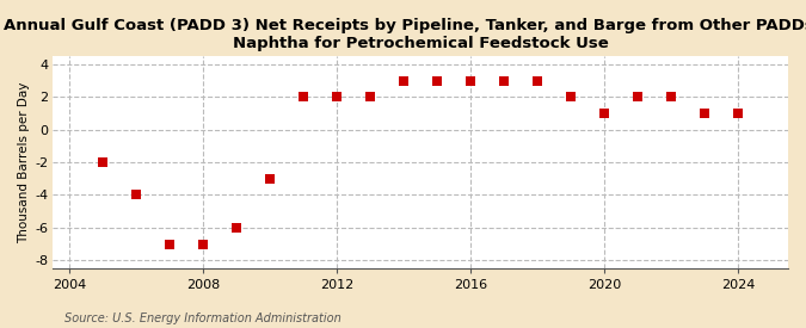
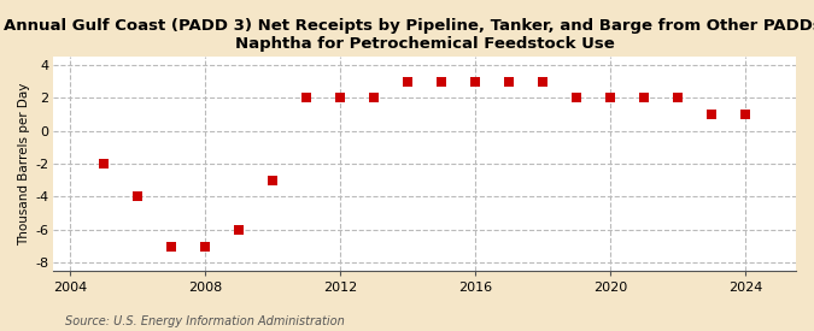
2020: 1 -> 2
